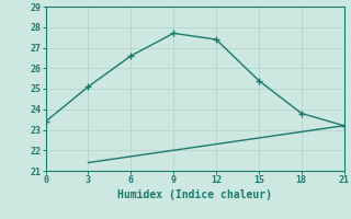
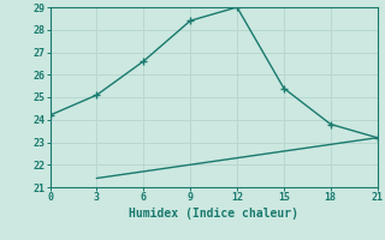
0: 23.4 -> 24.2
9: 27.7 -> 28.4
12: 27.4 -> 29.0
